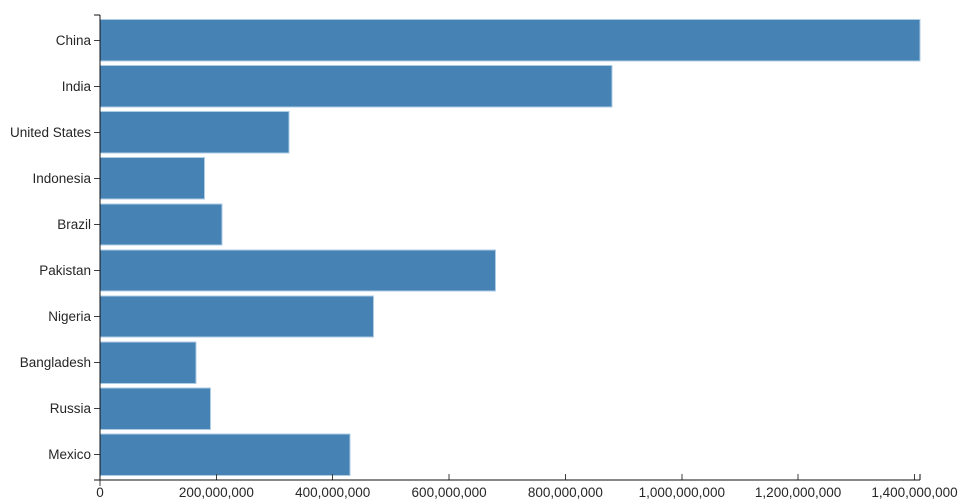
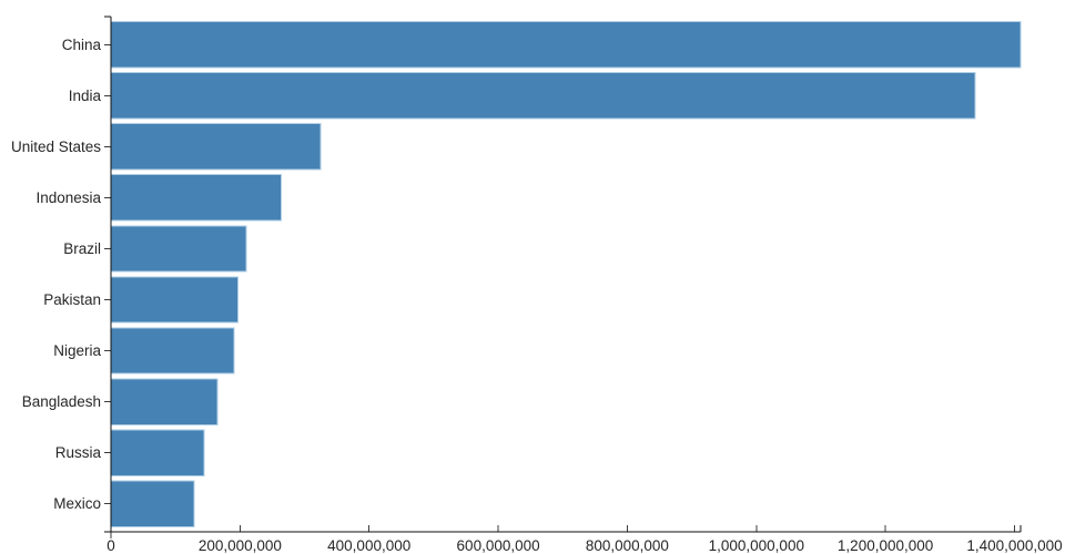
India: 880000000 -> 1340000000
Indonesia: 180000000 -> 260000000
Pakistan: 680000000 -> 200000000
Nigeria: 470000000 -> 190000000
Russia: 190000000 -> 140000000
Mexico: 430000000 -> 130000000
